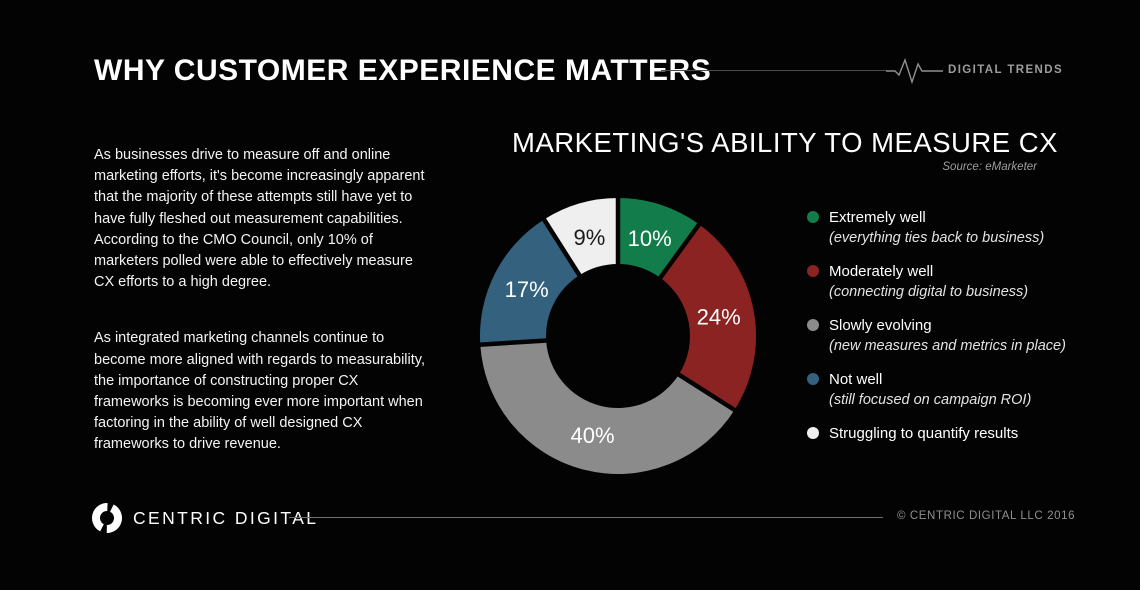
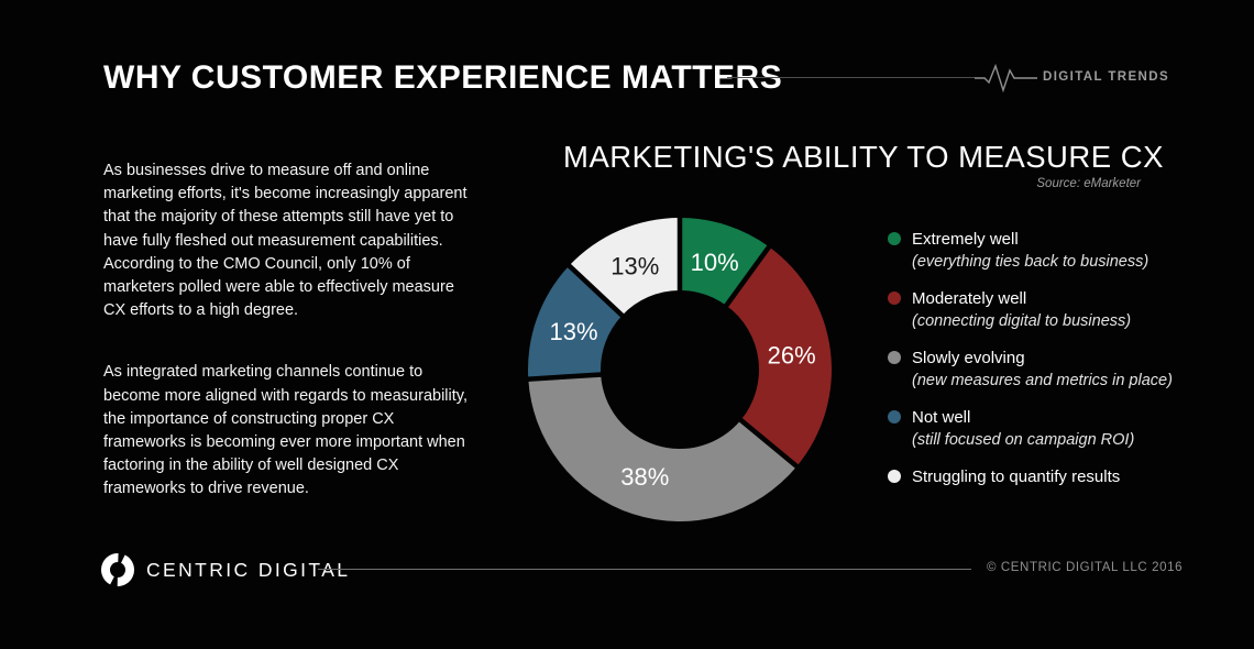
Moderately well: 24% -> 26%
Slowly evolving: 40% -> 38%
Not well: 17% -> 13%
Struggling to quantify results: 9% -> 13%
